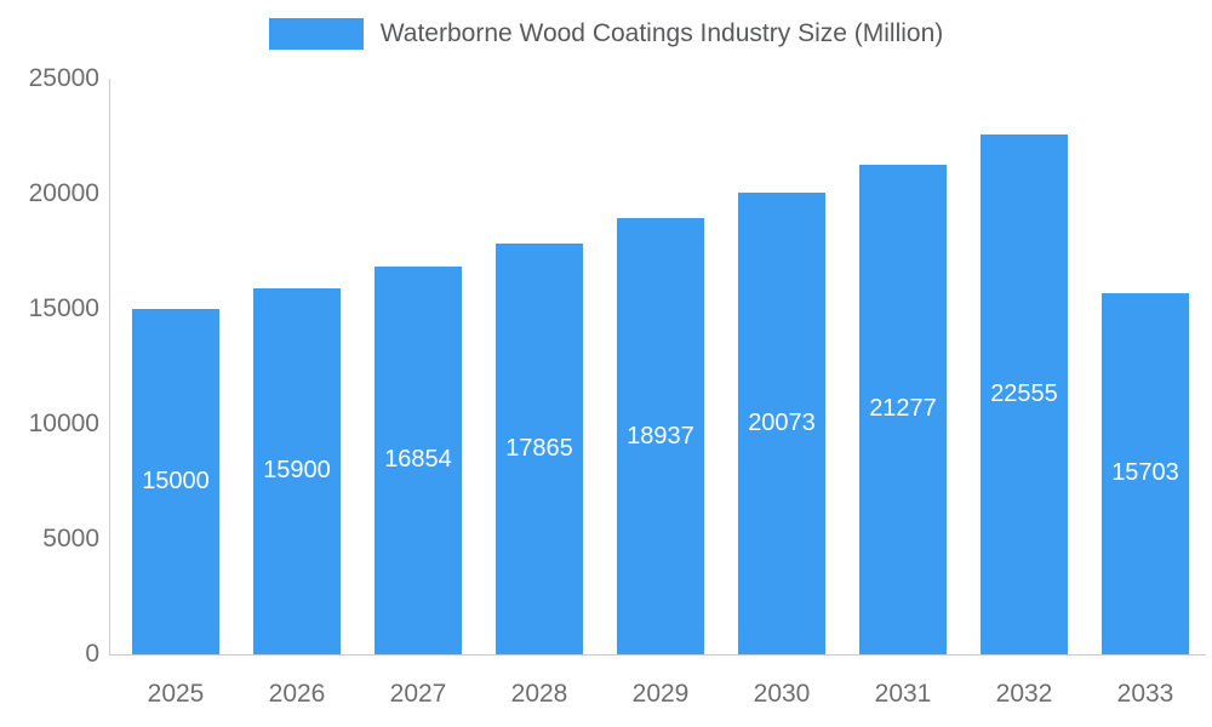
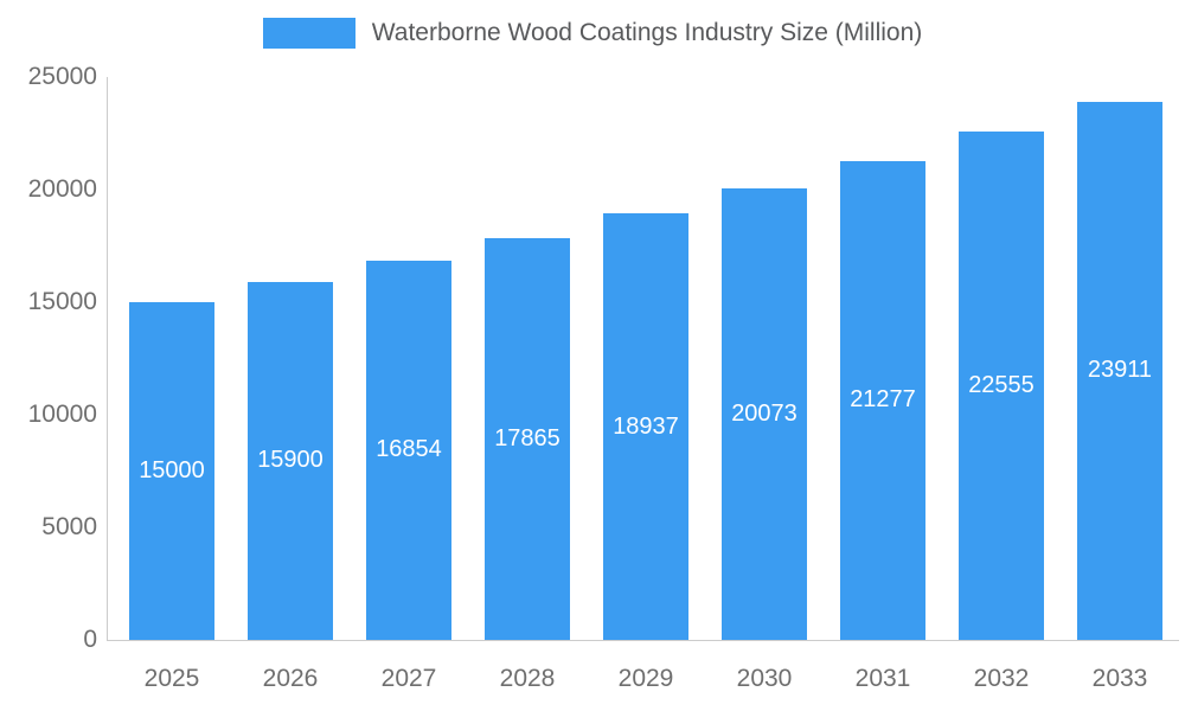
2033: 15703 -> 23911
